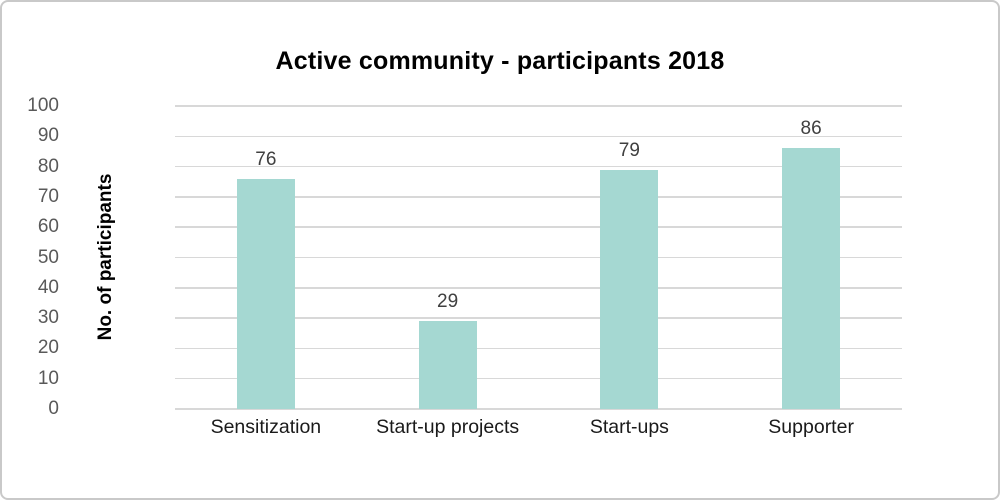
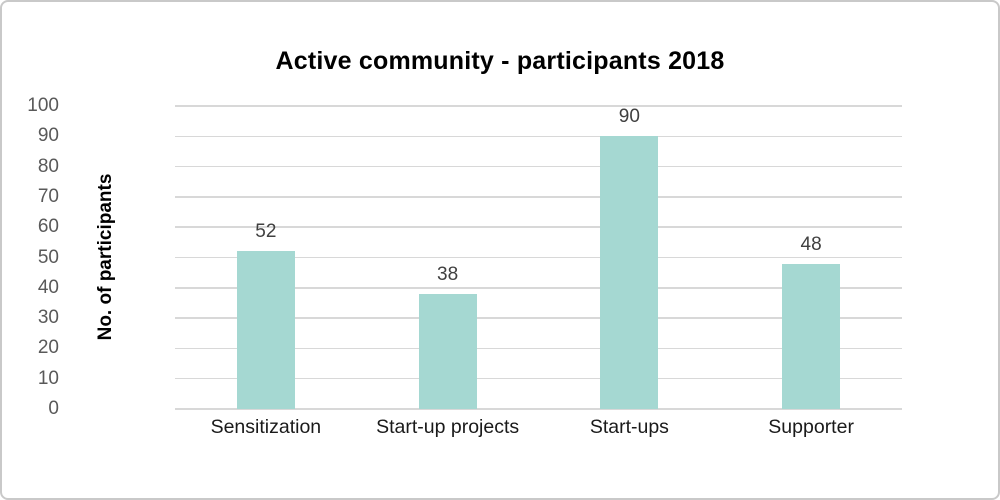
Sensitization: 76 -> 52
Start-up projects: 29 -> 38
Start-ups: 79 -> 90
Supporter: 86 -> 48
